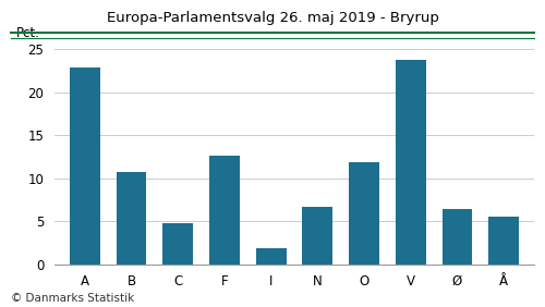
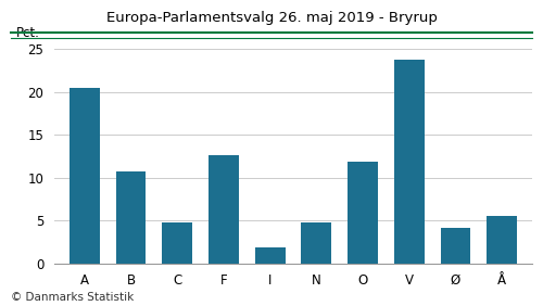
A: 22.8 -> 20.4
N: 6.6 -> 4.7
Ø: 6.4 -> 4.1
